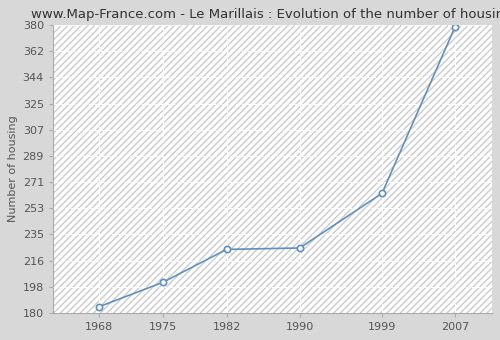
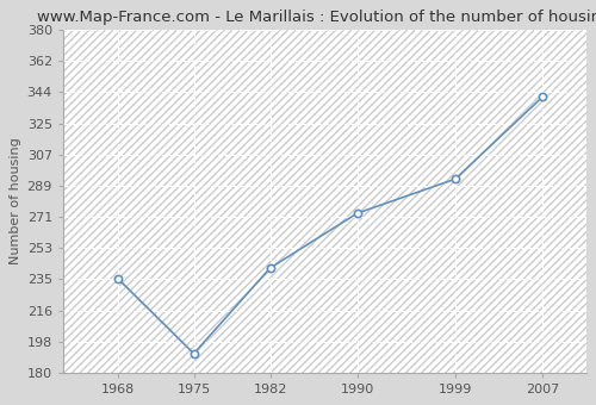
1968: 184 -> 235
1975: 201 -> 191
1982: 224 -> 241
1990: 225 -> 273
1999: 263 -> 293
2007: 379 -> 341
